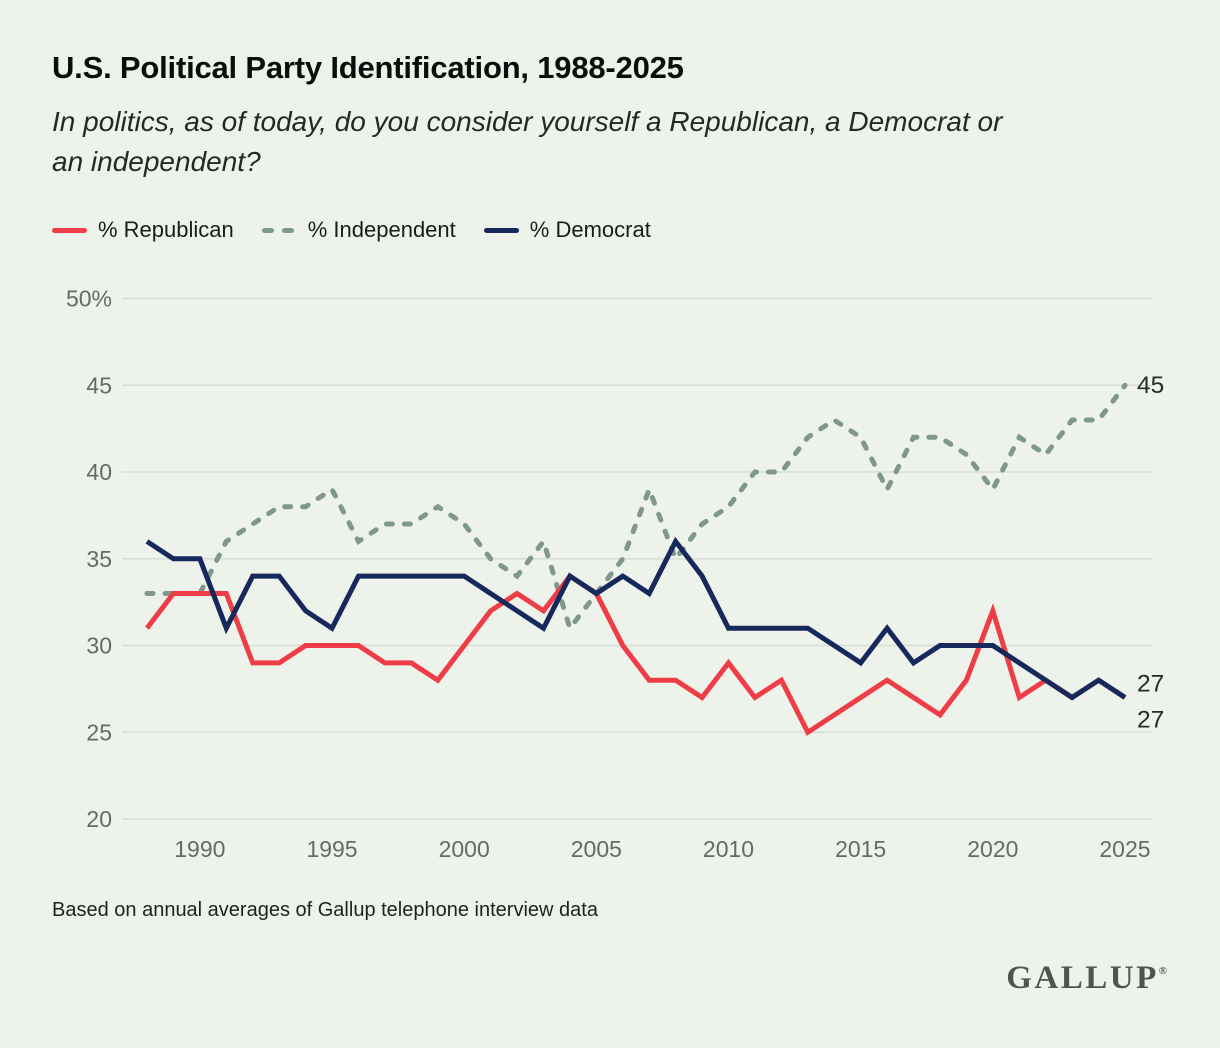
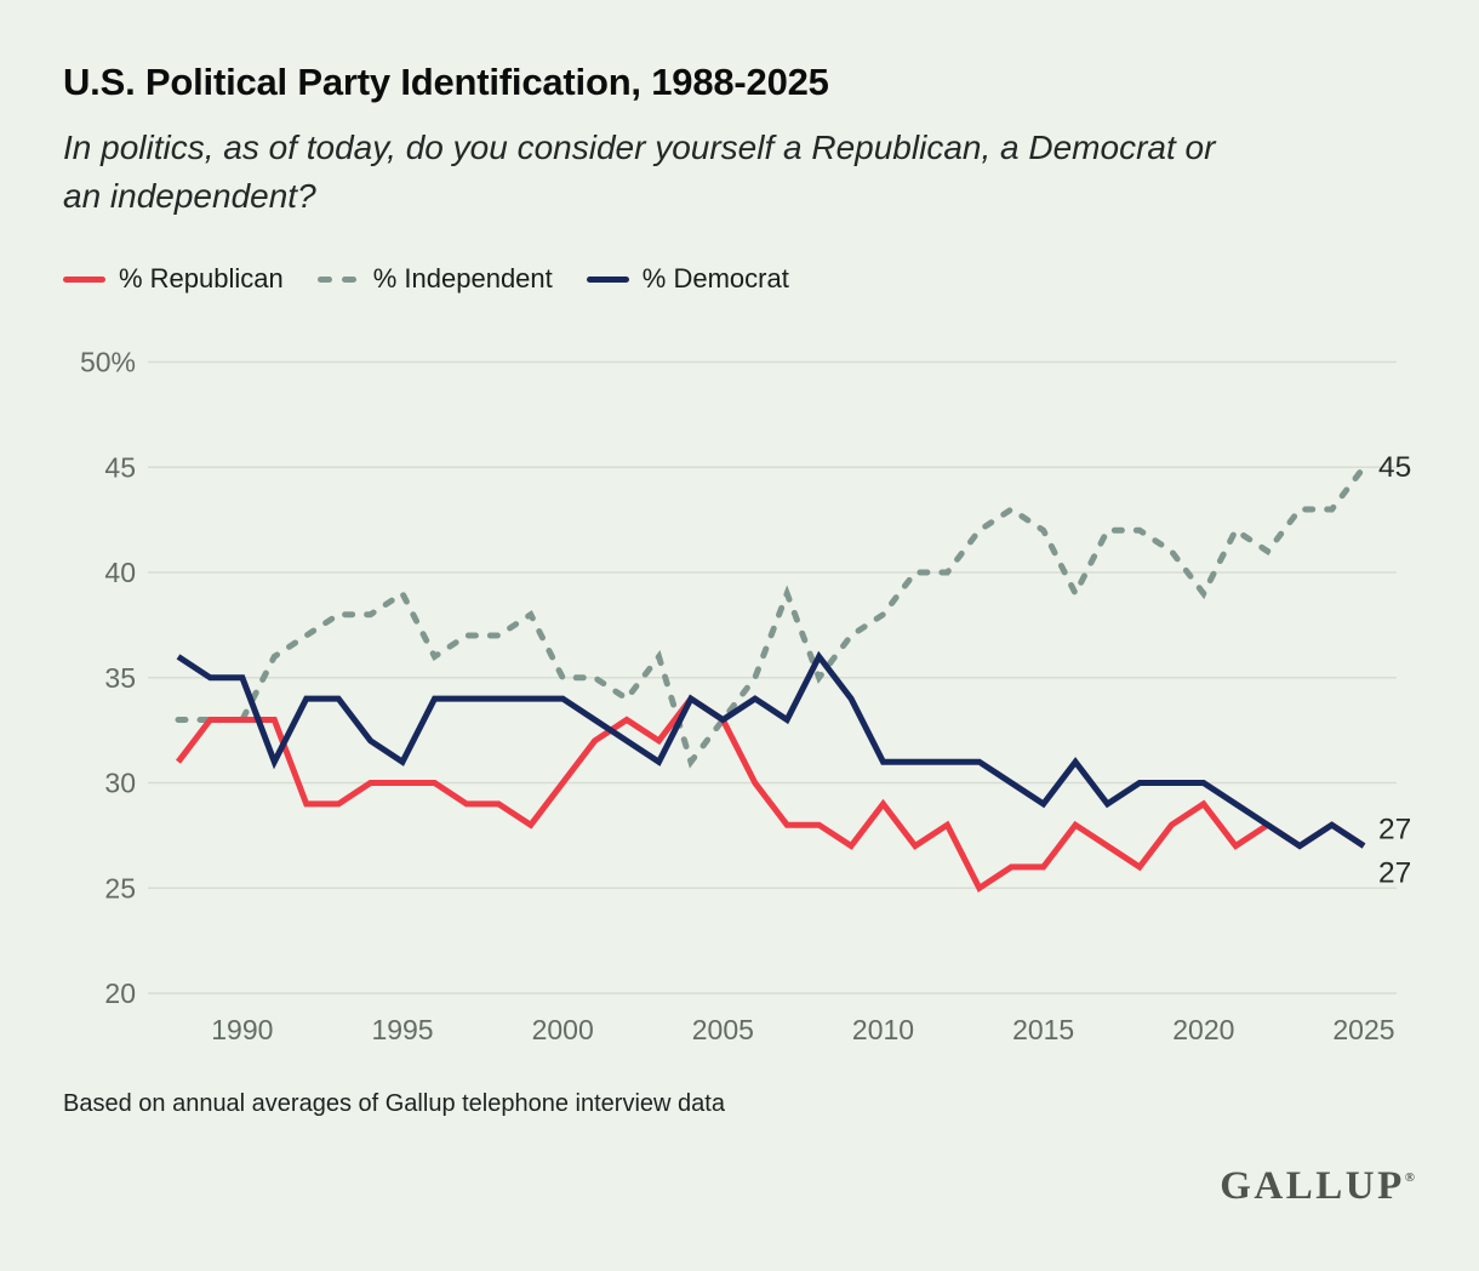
% Independent/2000: 37% -> 35%
% Republican/2015: 27% -> 26%
% Republican/2020: 32% -> 29%
